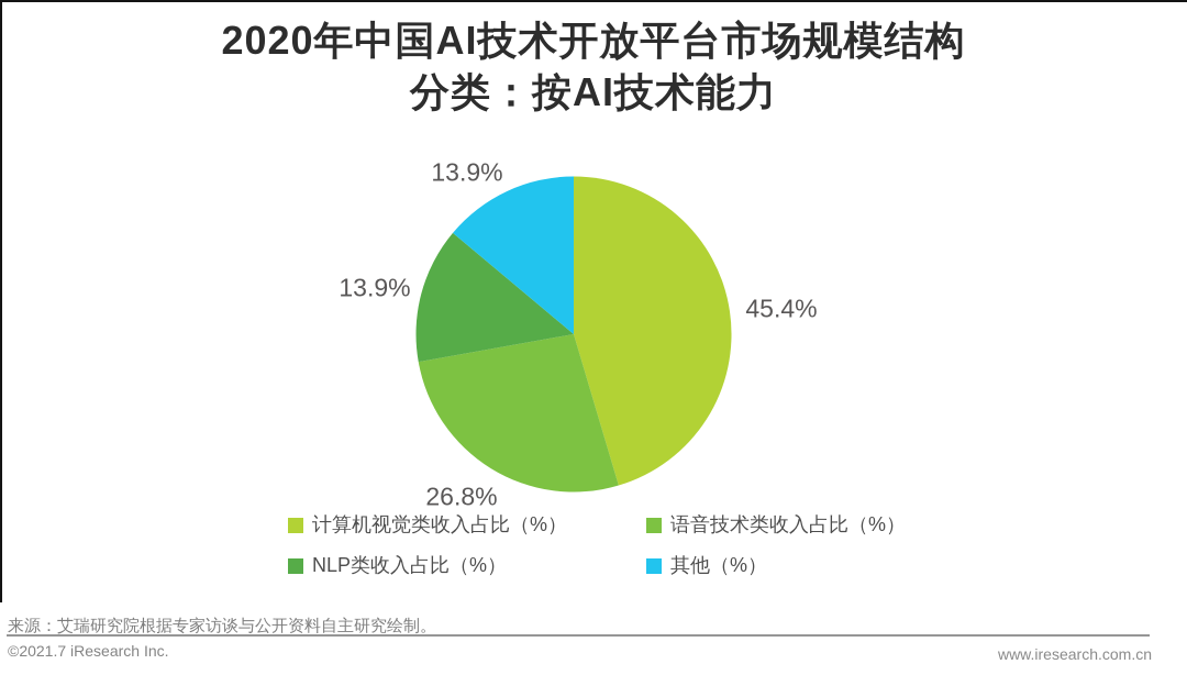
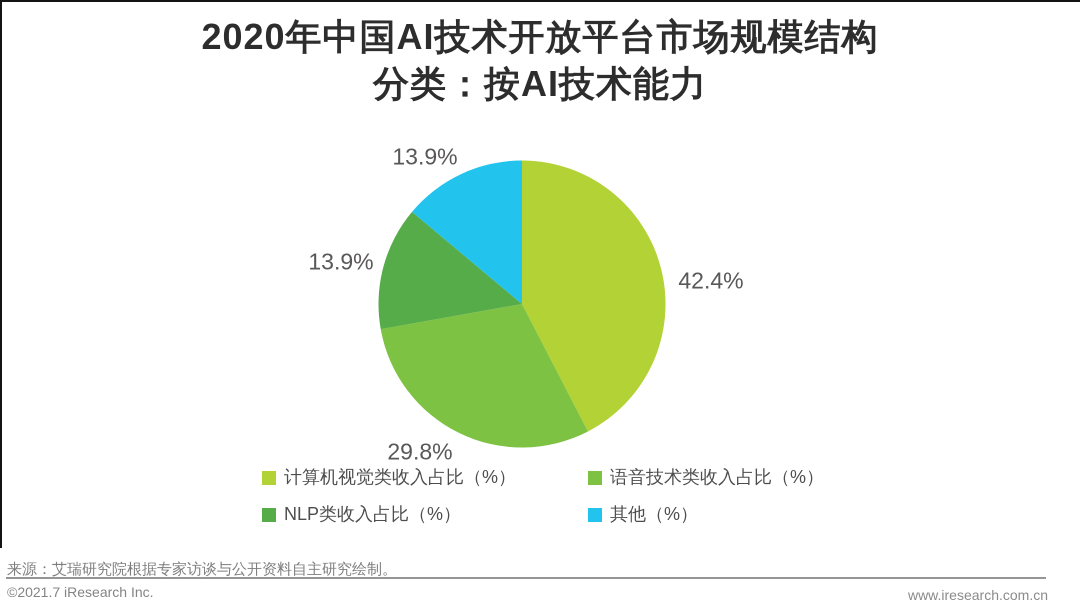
计算机视觉类收入占比（%）: 45.4% -> 42.4%
语音技术类收入占比（%）: 26.8% -> 29.8%
